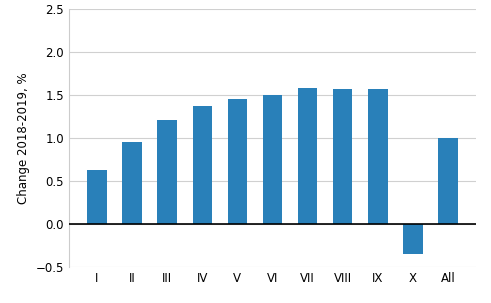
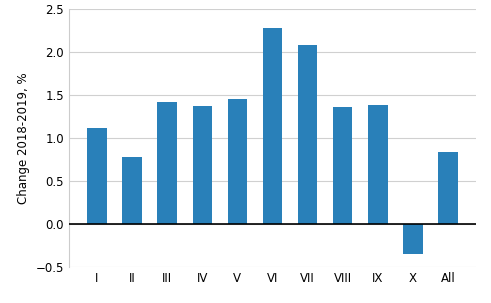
I: 0.63 -> 1.12
II: 0.95 -> 0.78
III: 1.21 -> 1.42
VI: 1.50 -> 2.28
VII: 1.58 -> 2.08
VIII: 1.57 -> 1.36
IX: 1.57 -> 1.38
All: 1.00 -> 0.84
